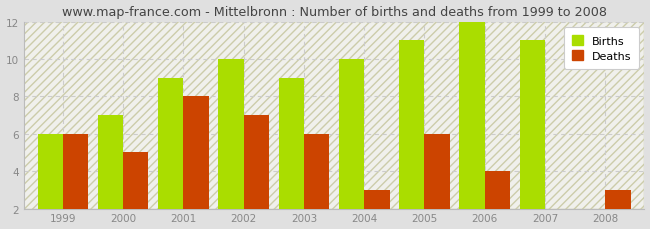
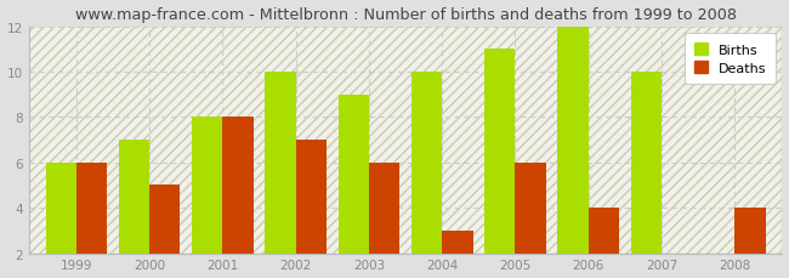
Births/2001: 9 -> 8
Births/2007: 11 -> 10
Deaths/2008: 3 -> 4
